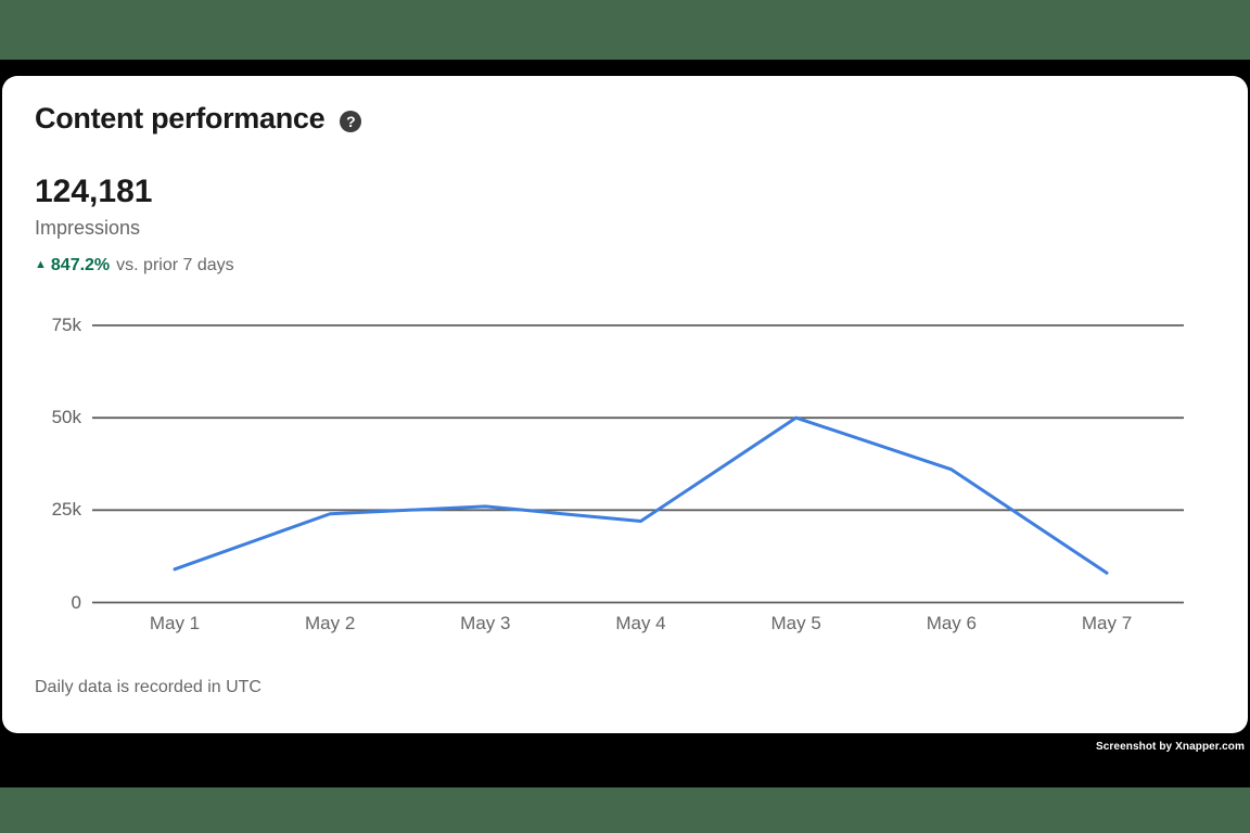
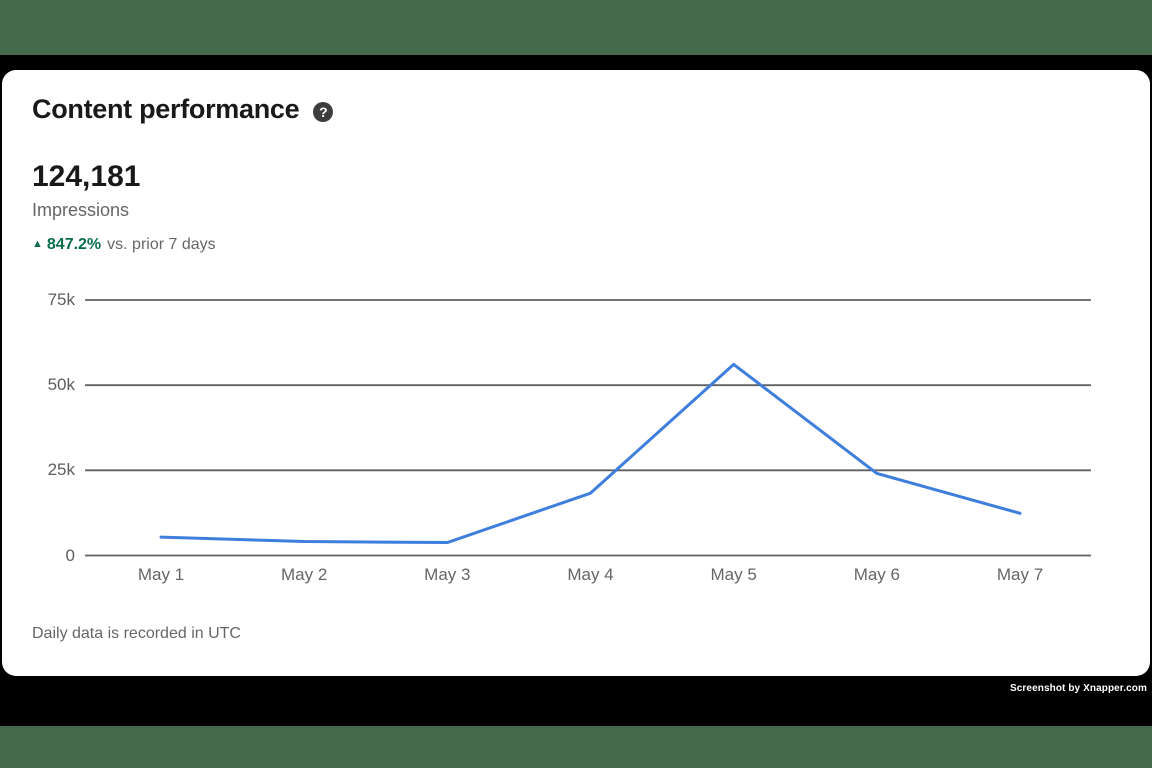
May 1: 9k -> 5k
May 2: 24k -> 4k
May 3: 26k -> 4k
May 4: 22k -> 18k
May 5: 50k -> 56k
May 6: 36k -> 24k
May 7: 8k -> 12k
